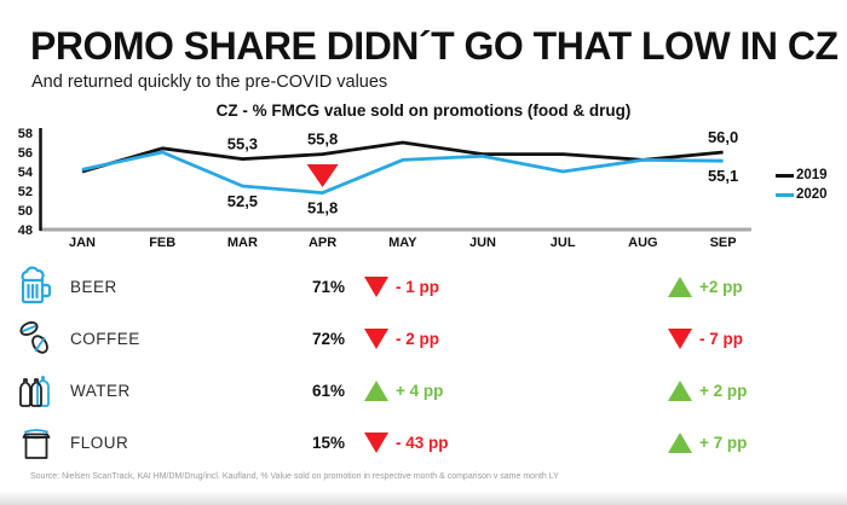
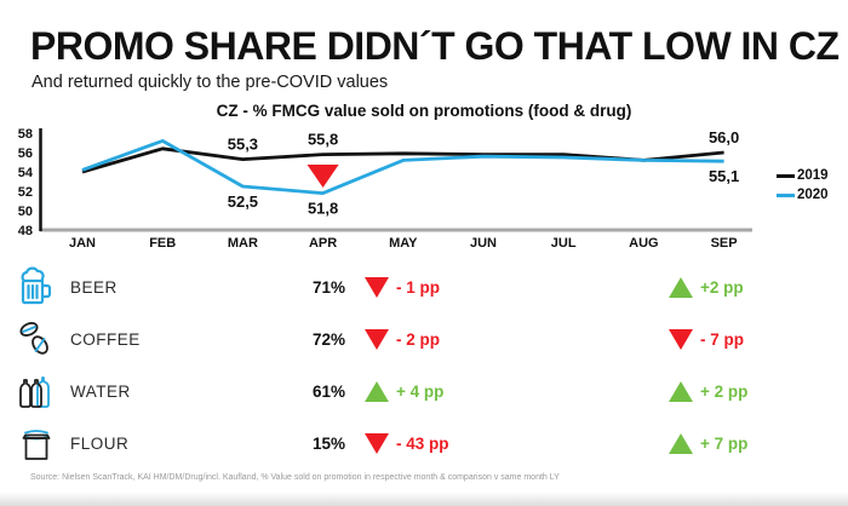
2020/FEB: 56 -> 57
2019/MAY: 57 -> 56
2020/JUL: 54 -> 56
